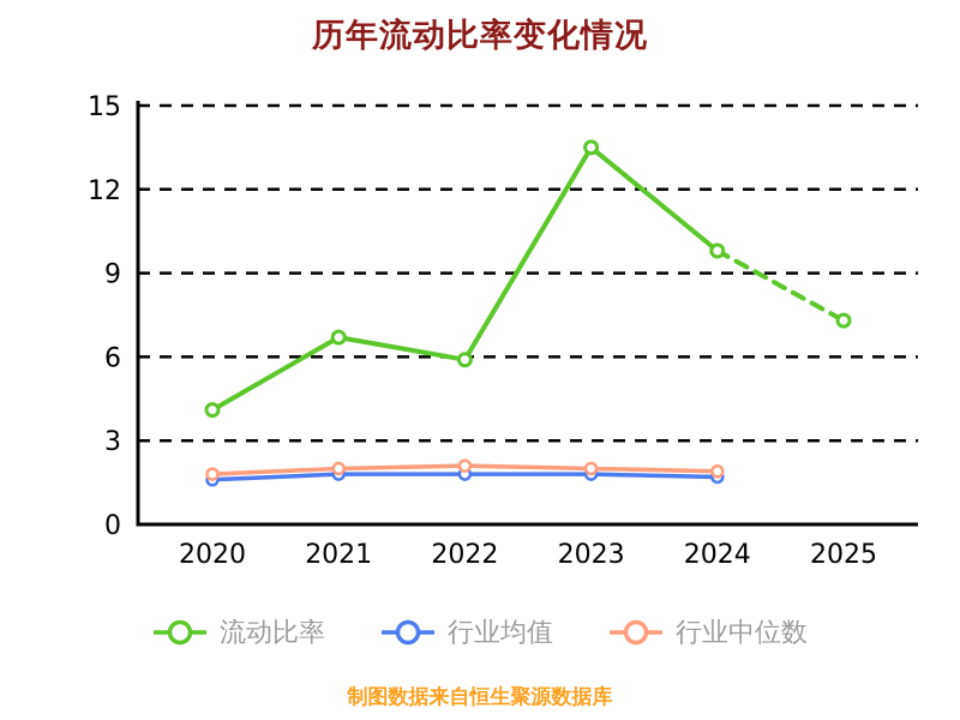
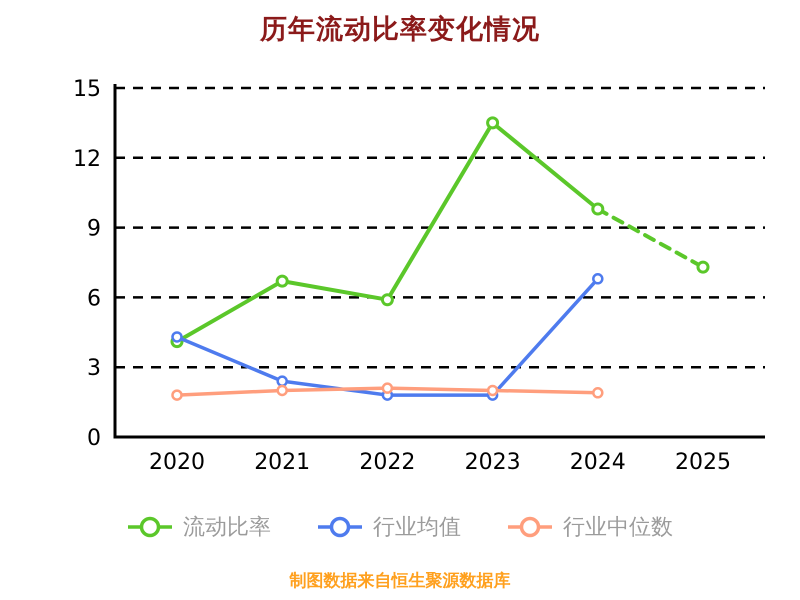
行业均值/2020: 1.6 -> 4.3
行业均值/2021: 1.8 -> 2.4
行业均值/2024: 1.7 -> 6.8
